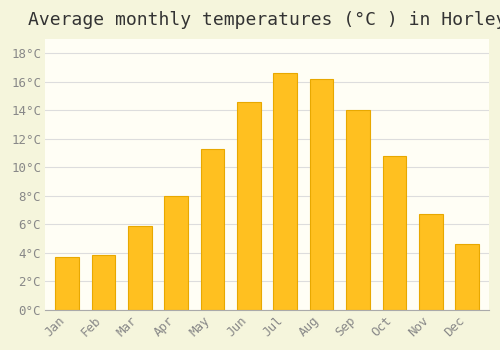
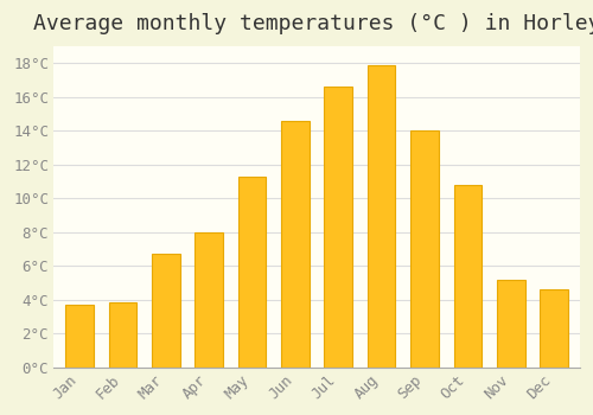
Mar: 5.9°C -> 6.7°C
Aug: 16.2°C -> 17.9°C
Nov: 6.7°C -> 5.2°C
